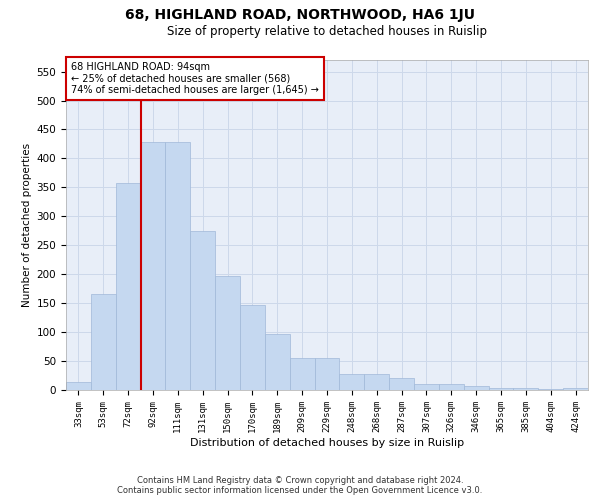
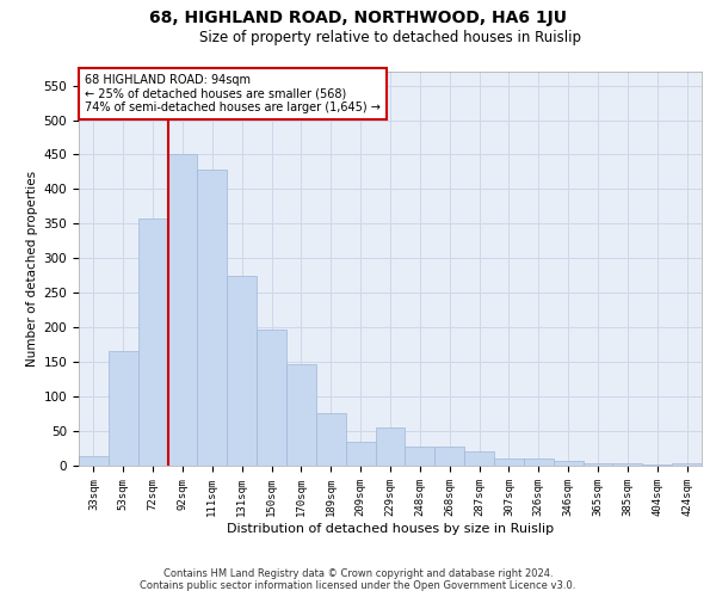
92sqm: 428 -> 450
189sqm: 96 -> 76
209sqm: 55 -> 34
